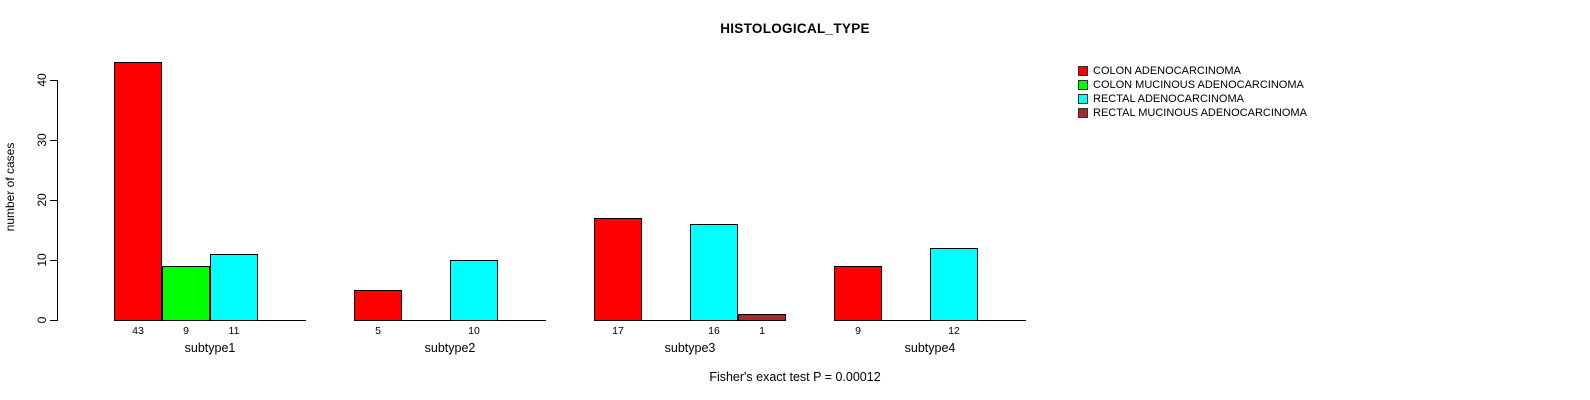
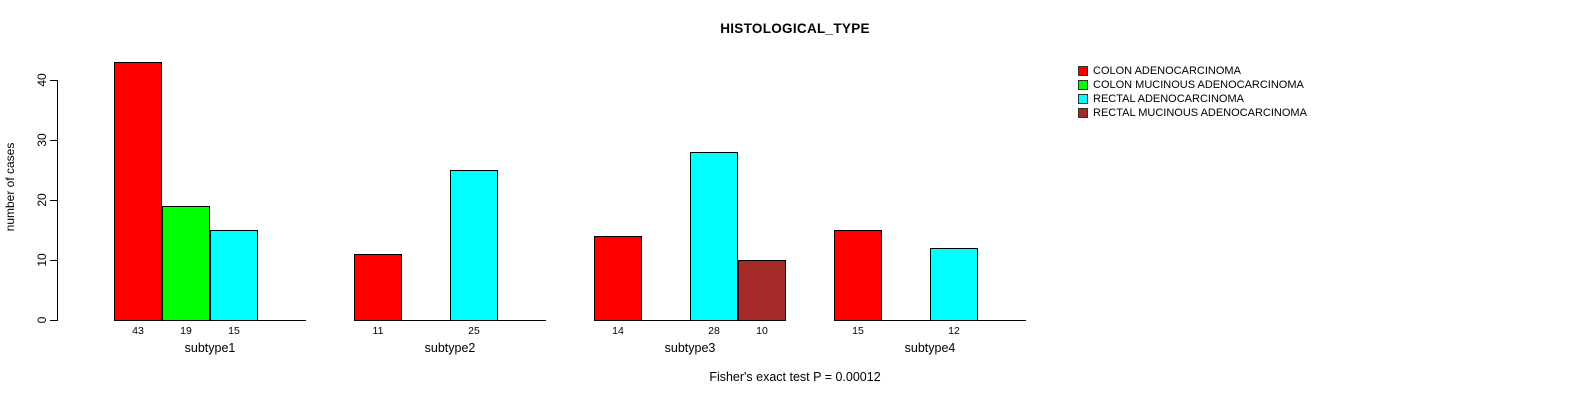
COLON MUCINOUS ADENOCARCINOMA/subtype1: 9 -> 19
RECTAL ADENOCARCINOMA/subtype1: 11 -> 15
COLON ADENOCARCINOMA/subtype2: 5 -> 11
RECTAL ADENOCARCINOMA/subtype2: 10 -> 25
COLON ADENOCARCINOMA/subtype3: 17 -> 14
RECTAL ADENOCARCINOMA/subtype3: 16 -> 28
RECTAL MUCINOUS ADENOCARCINOMA/subtype3: 1 -> 10
COLON ADENOCARCINOMA/subtype4: 9 -> 15
